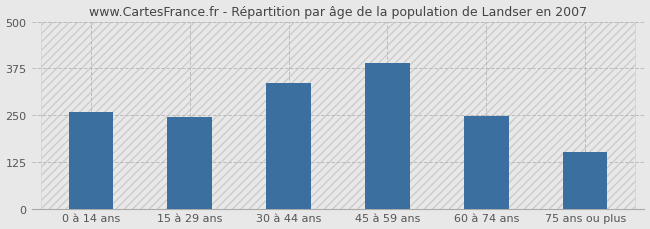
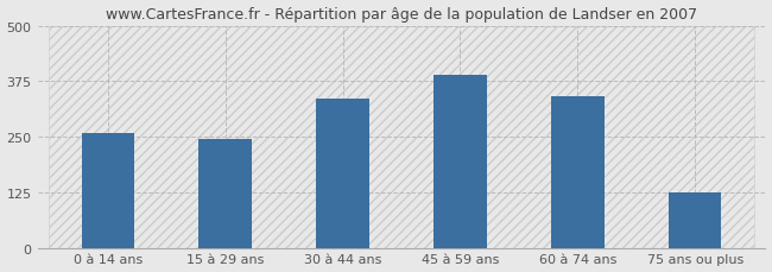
60 à 74 ans: 248 -> 340
75 ans ou plus: 150 -> 125
